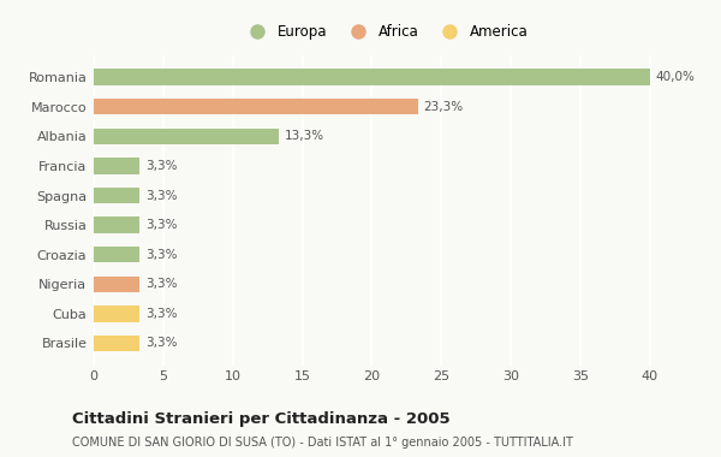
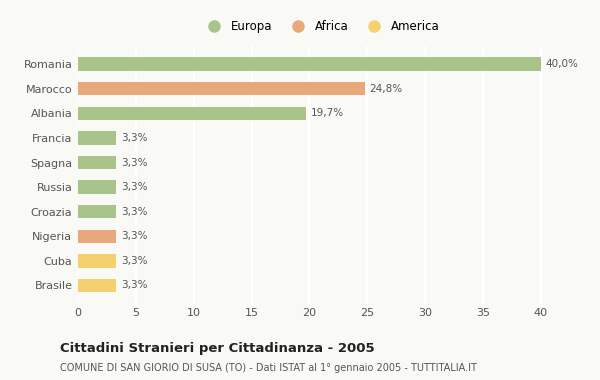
Marocco: 23,3% -> 24,8%
Albania: 13,3% -> 19,7%
